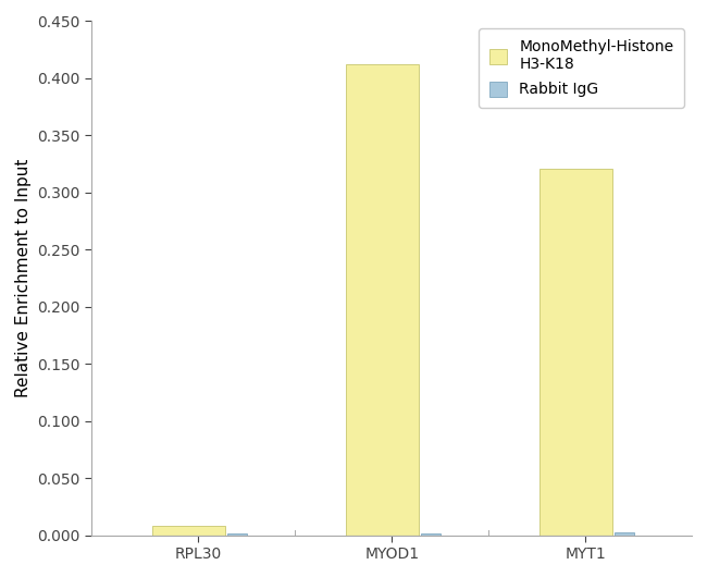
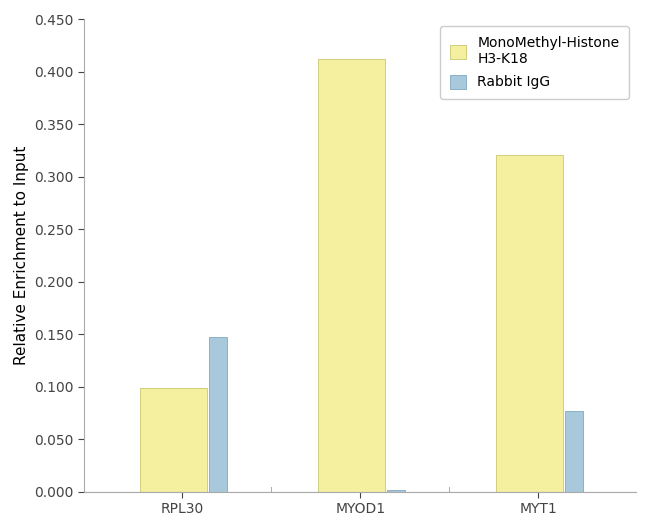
MonoMethyl-Histone H3-K18/RPL30: 0.008 -> 0.099
Rabbit IgG/RPL30: 0.002 -> 0.147
Rabbit IgG/MYT1: 0.003 -> 0.077
